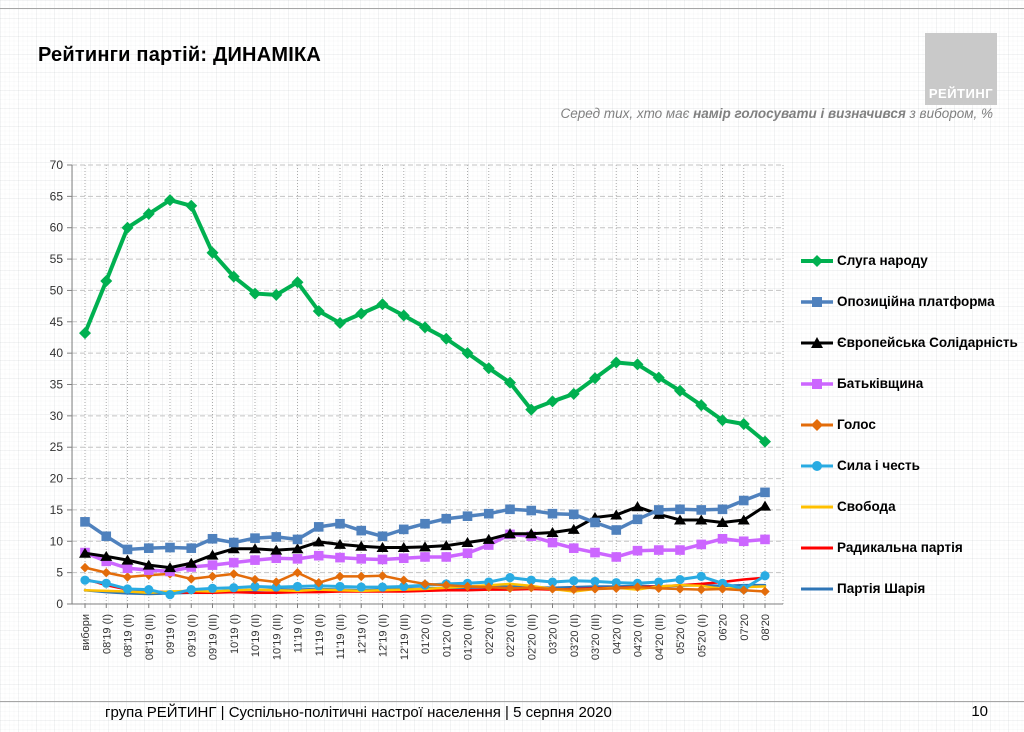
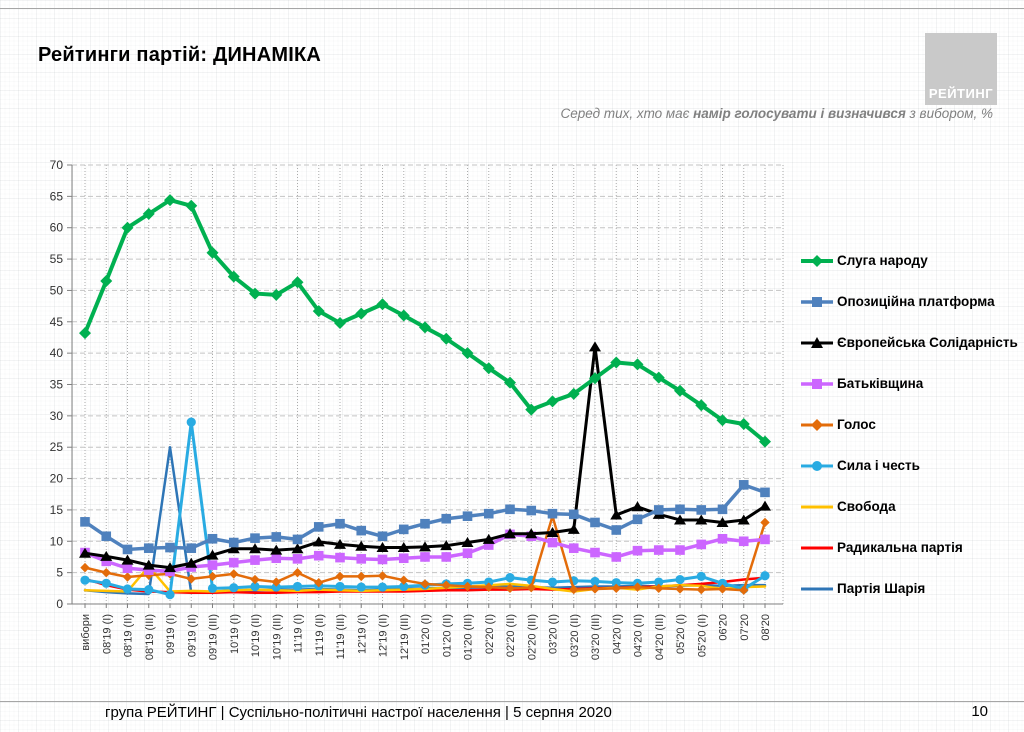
Свобода/08'19 (III): 2 -> 6
Партія Шарія/09'19 (I): 2 -> 25
Сила і честь/09'19 (II): 2 -> 29
Голос/03'20 (I): 2 -> 14
Європейська Солідарність/03'20 (III): 14 -> 41
Опозиційна платформа/07'20: 16 -> 19
Голос/08'20: 2 -> 13
